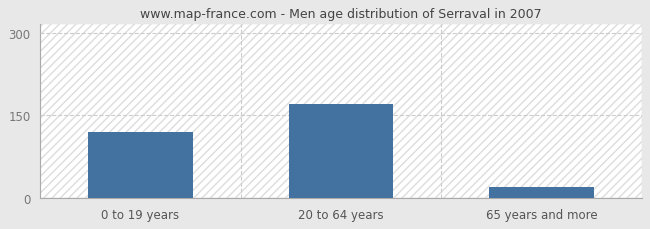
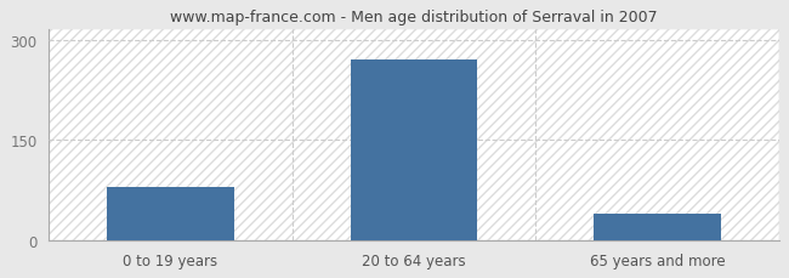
0 to 19 years: 120 -> 80
20 to 64 years: 170 -> 270
65 years and more: 20 -> 40
